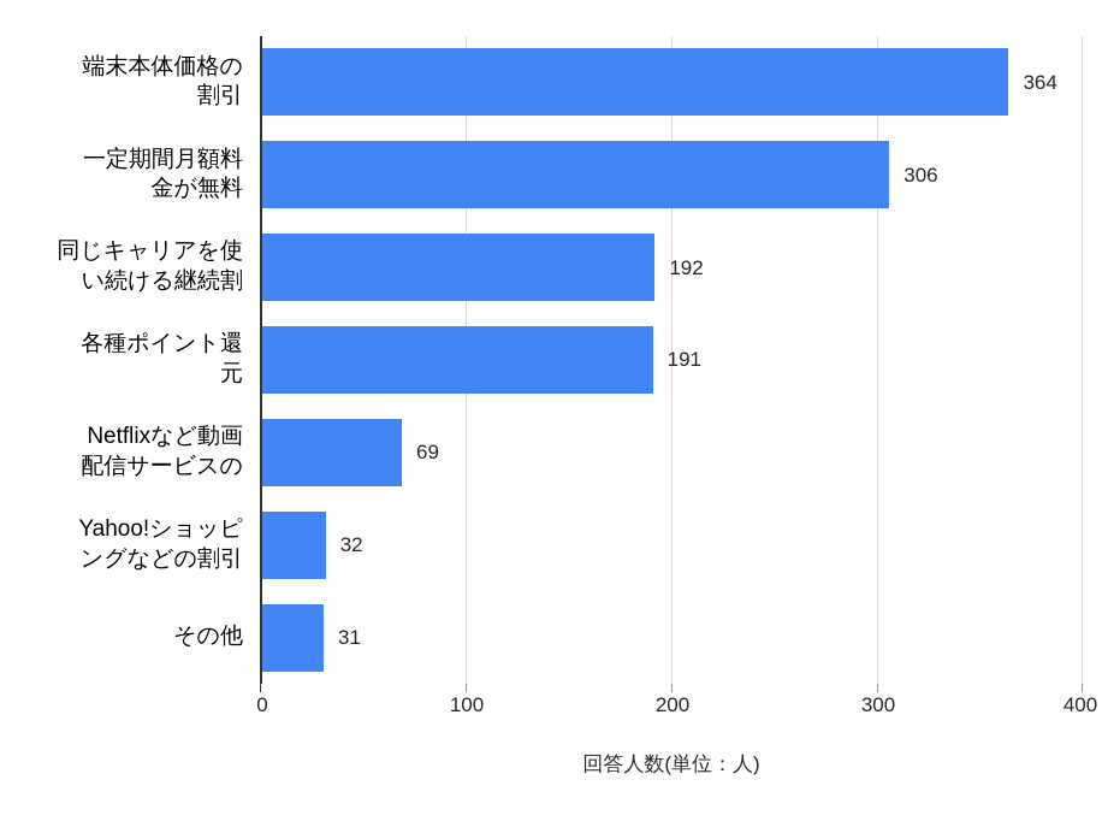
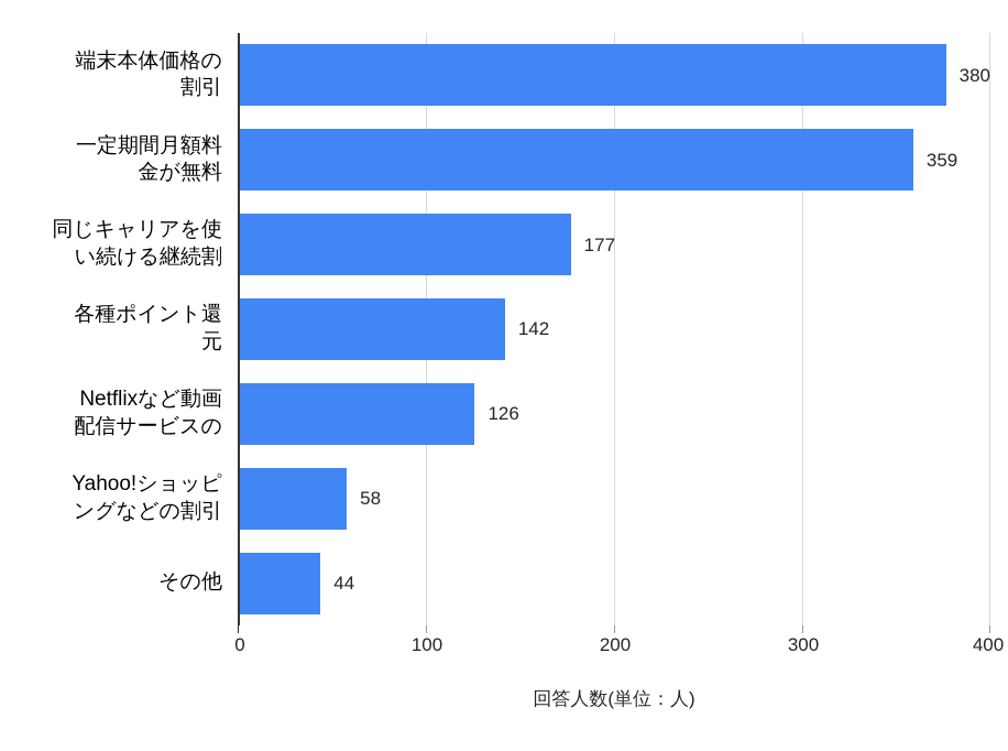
端末本体価格の 割引: 364 -> 380
一定期間月額料 金が無料: 306 -> 359
同じキャリアを使 い続ける継続割: 192 -> 177
各種ポイント還 元: 191 -> 142
Netflixなど動画 配信サービスの: 69 -> 126
Yahoo!ショッピ ングなどの割引: 32 -> 58
その他: 31 -> 44
